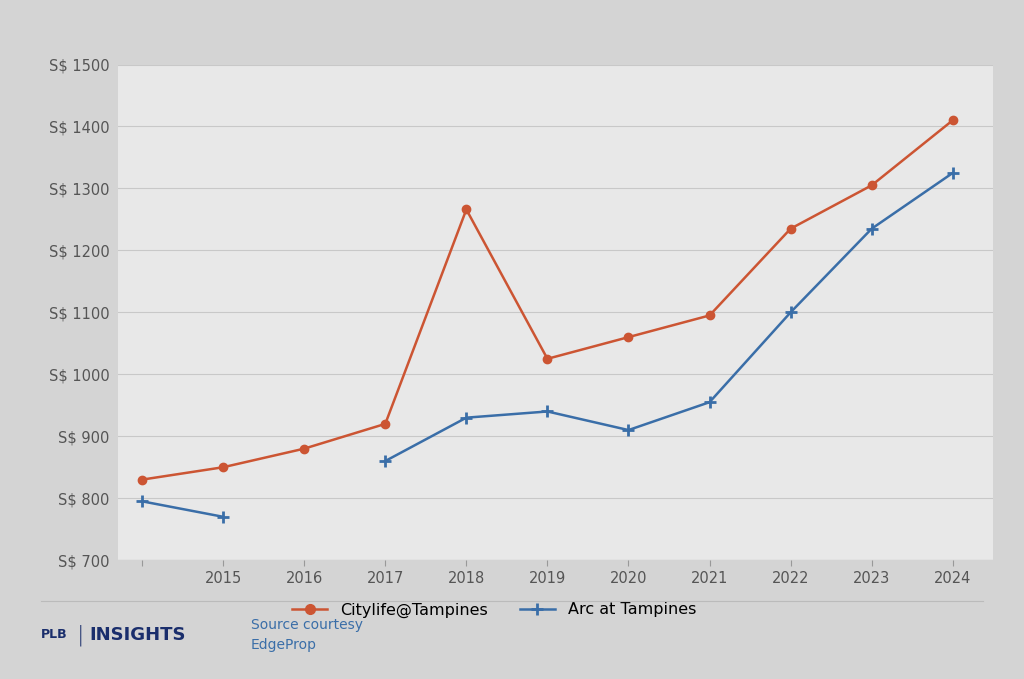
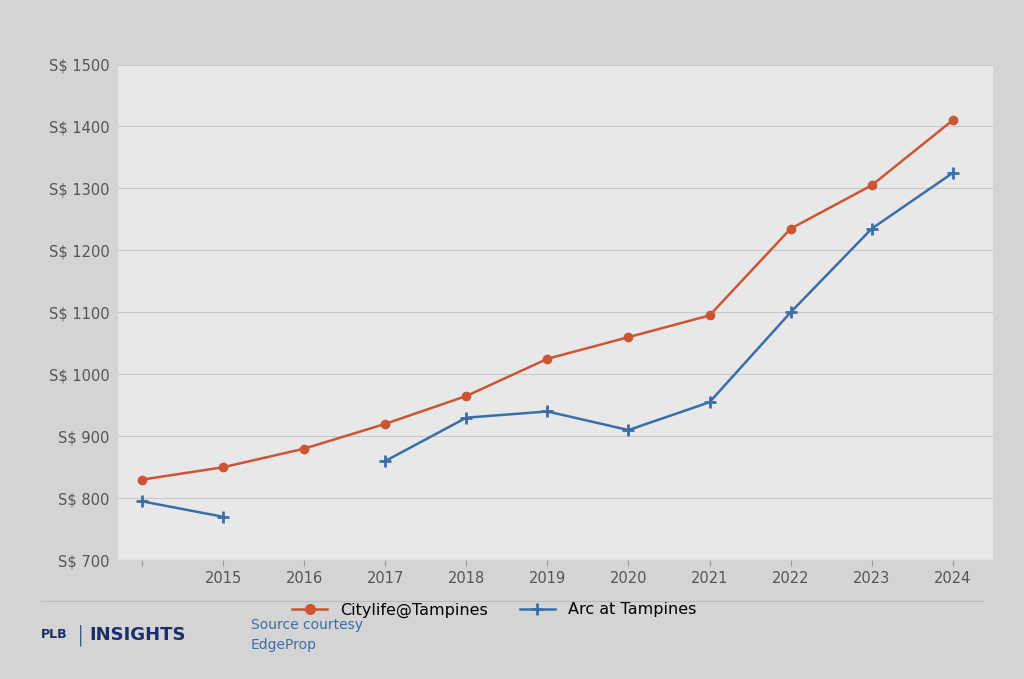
Citylife@Tampines/2018: S$ 1266 -> S$ 965
